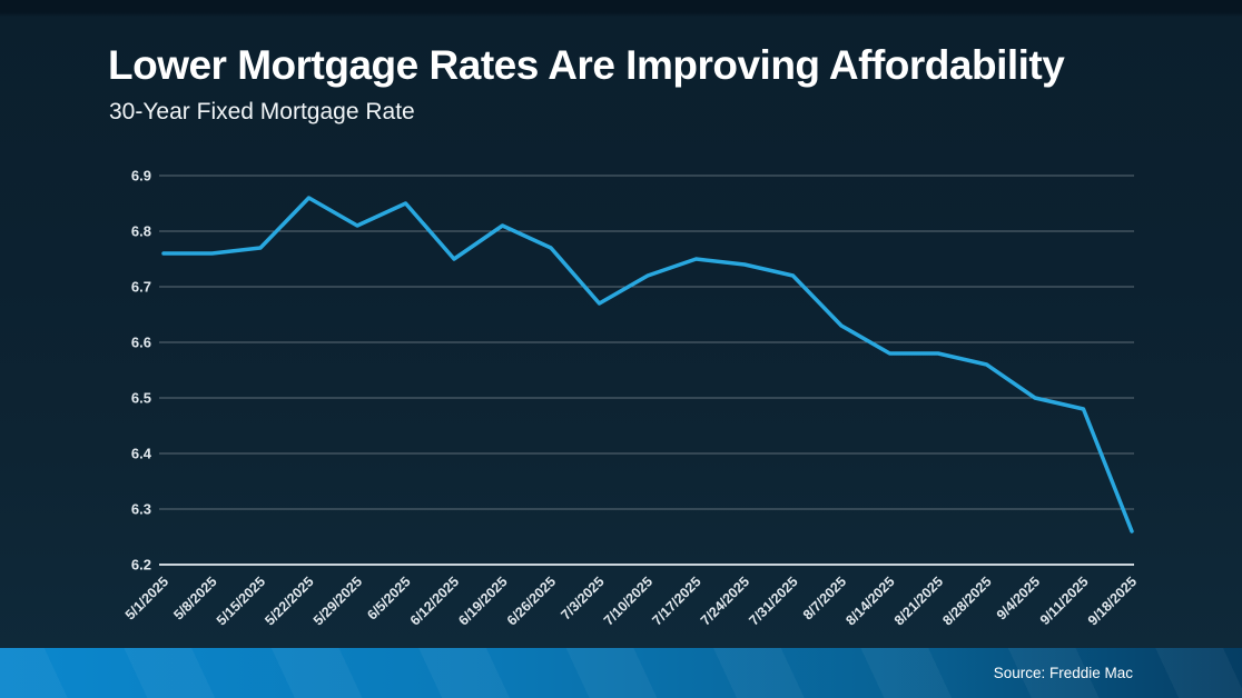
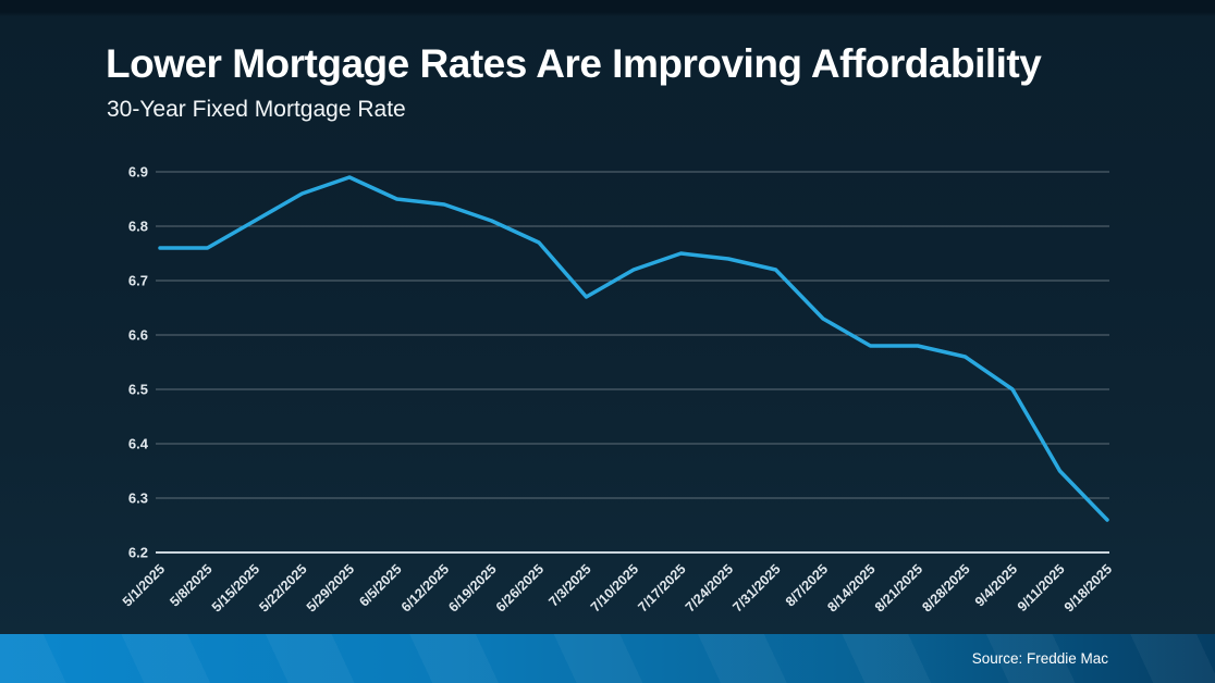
5/15/2025: 6.77 -> 6.81
5/29/2025: 6.81 -> 6.89
6/12/2025: 6.75 -> 6.84
9/11/2025: 6.48 -> 6.35
